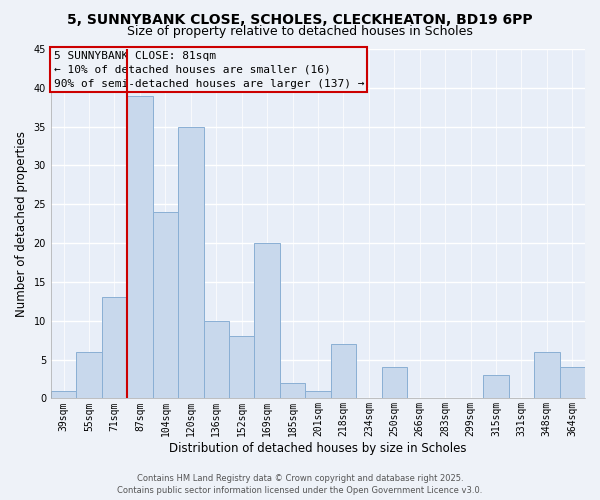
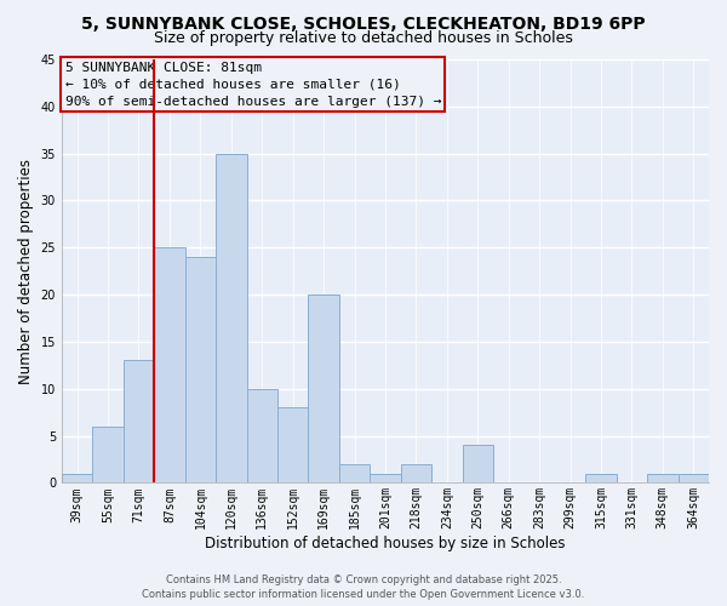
87sqm: 39 -> 25
218sqm: 7 -> 2
315sqm: 3 -> 1
348sqm: 6 -> 1
364sqm: 4 -> 1
